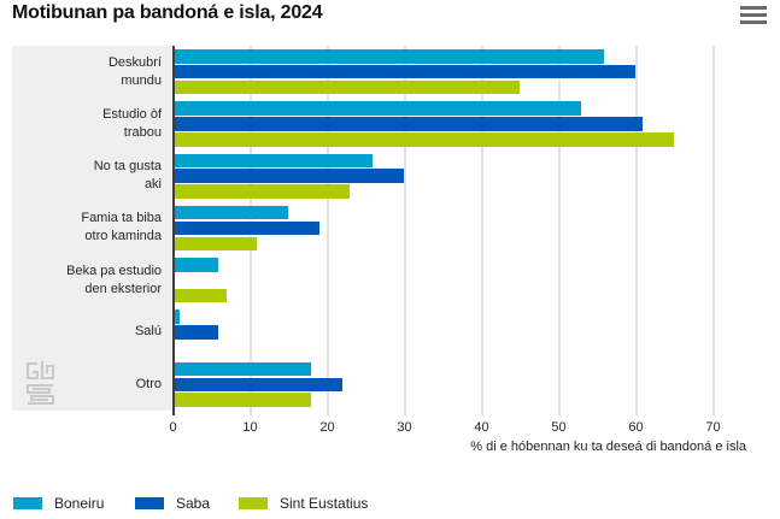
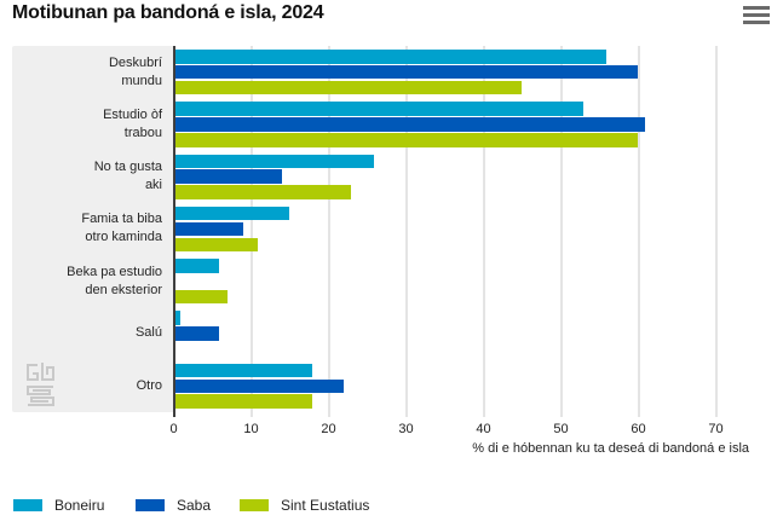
Sint Eustatius/Estudio òf trabou: 65 -> 60
Saba/No ta gusta aki: 30 -> 14
Saba/Famia ta biba otro kaminda: 19 -> 9
